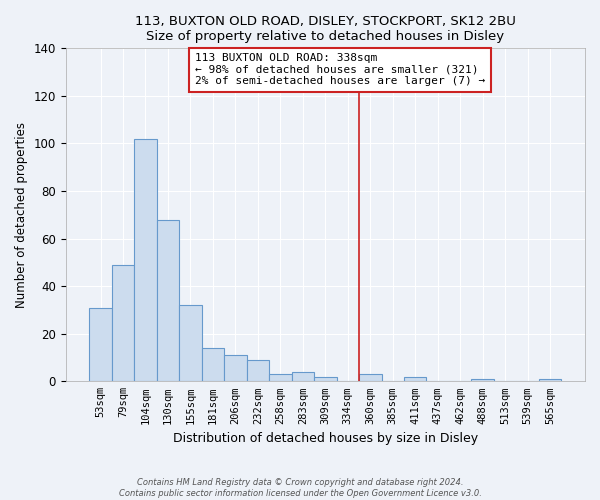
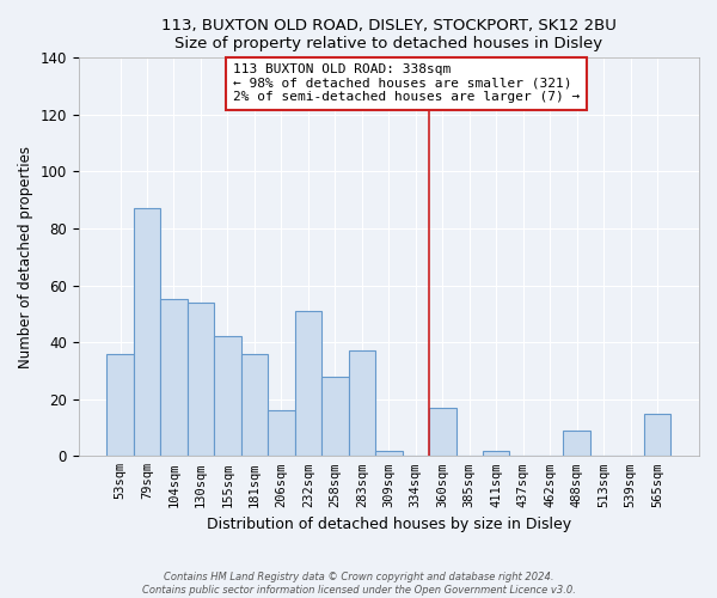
53sqm: 31 -> 36
79sqm: 49 -> 87
104sqm: 102 -> 55
130sqm: 68 -> 54
155sqm: 32 -> 42
181sqm: 14 -> 36
206sqm: 11 -> 16
232sqm: 9 -> 51
258sqm: 3 -> 28
283sqm: 4 -> 37
360sqm: 3 -> 17
488sqm: 1 -> 9
565sqm: 1 -> 15
